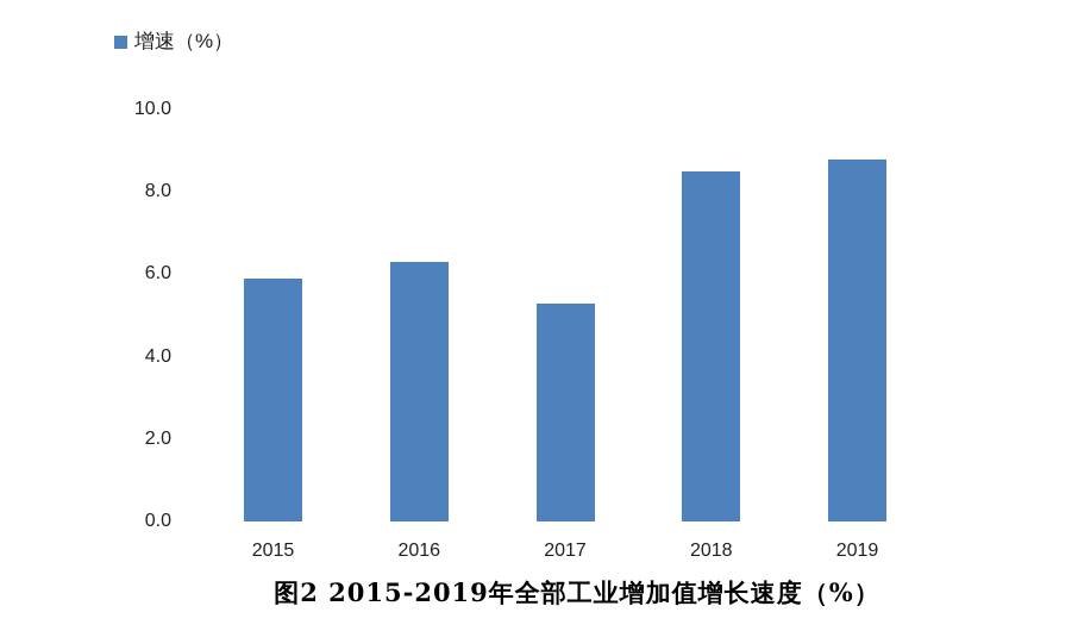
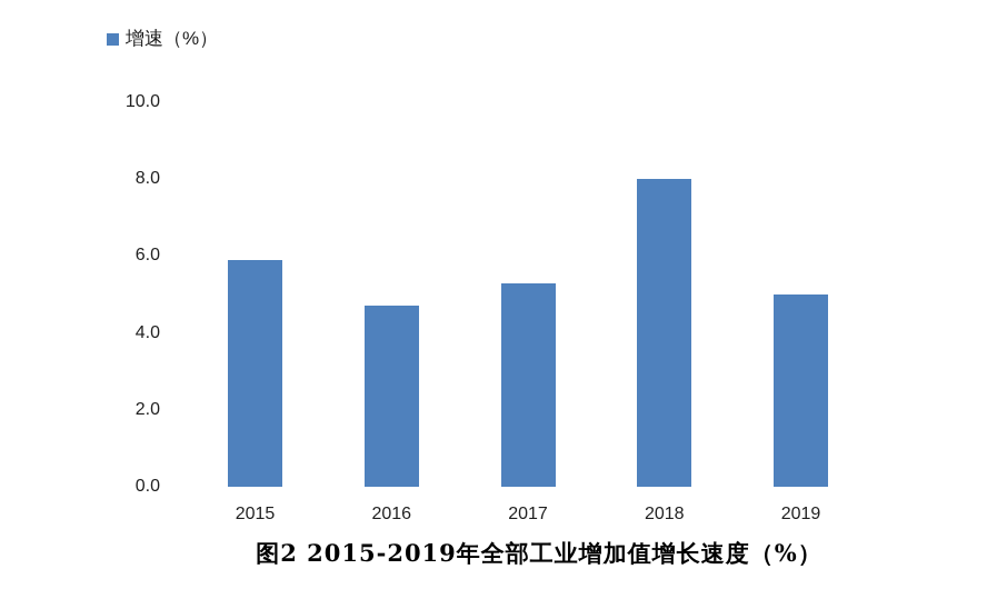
2016: 6.3 -> 4.7
2018: 8.5 -> 8.0
2019: 8.8 -> 5.0
